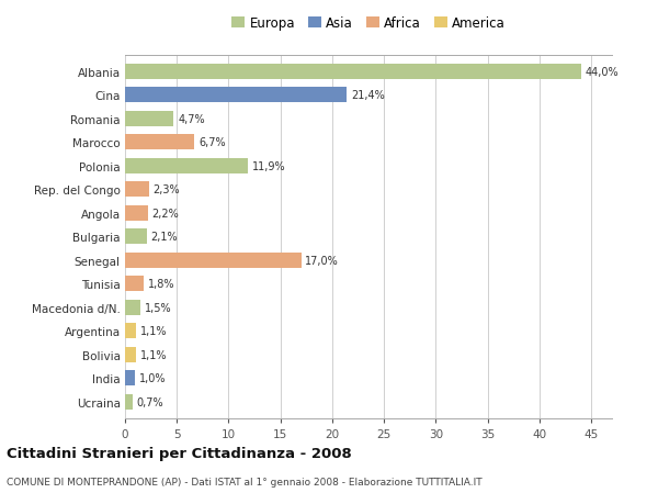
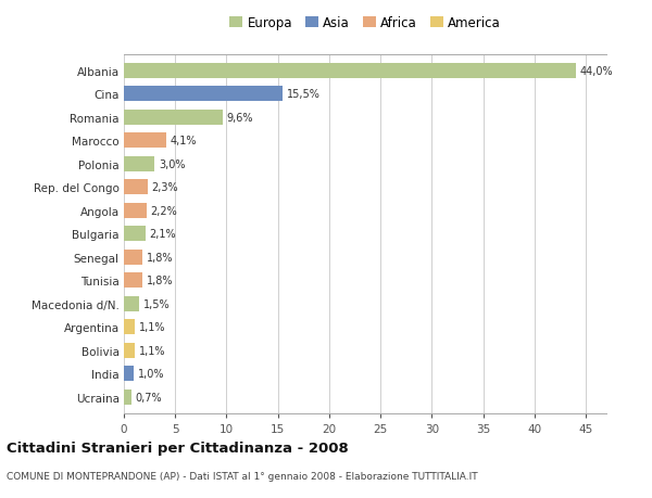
Cina: 21,4% -> 15,5%
Romania: 4,7% -> 9,6%
Marocco: 6,7% -> 4,1%
Polonia: 11,9% -> 3,0%
Senegal: 17,0% -> 1,8%
